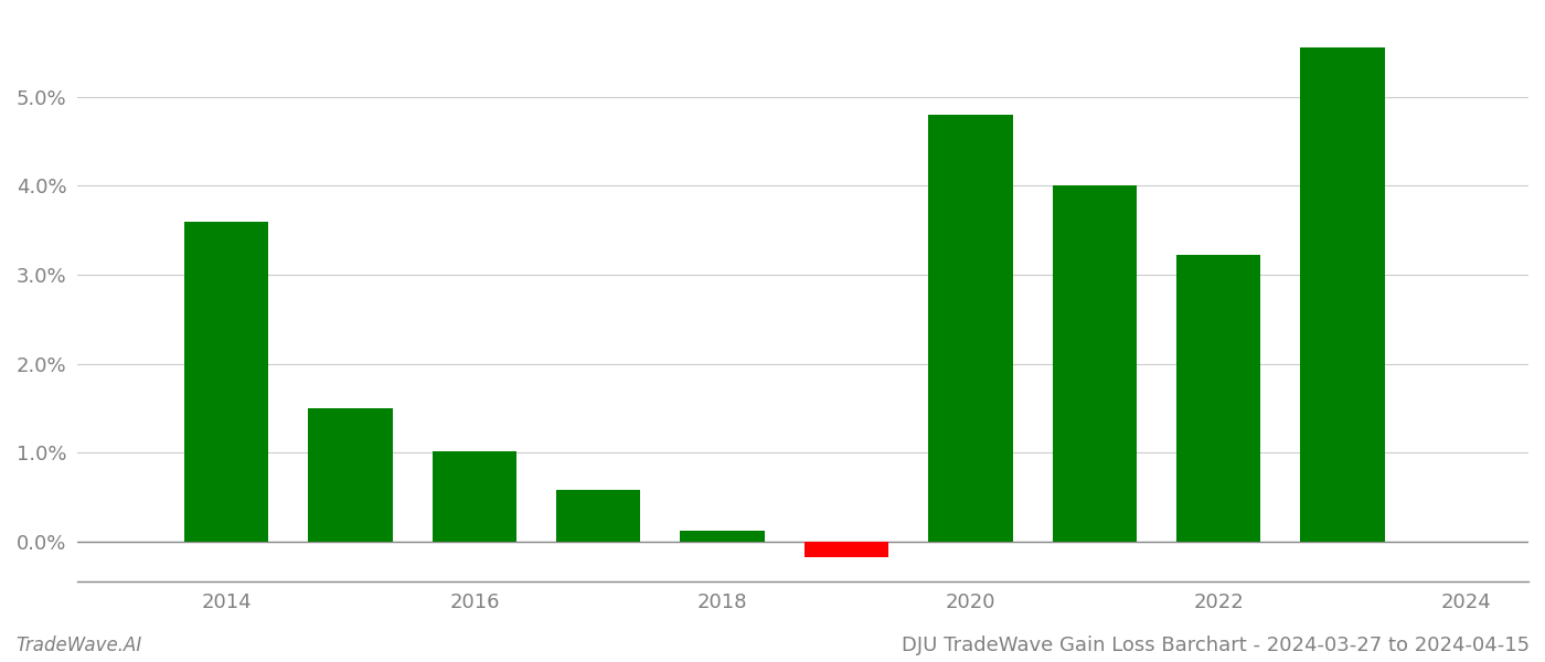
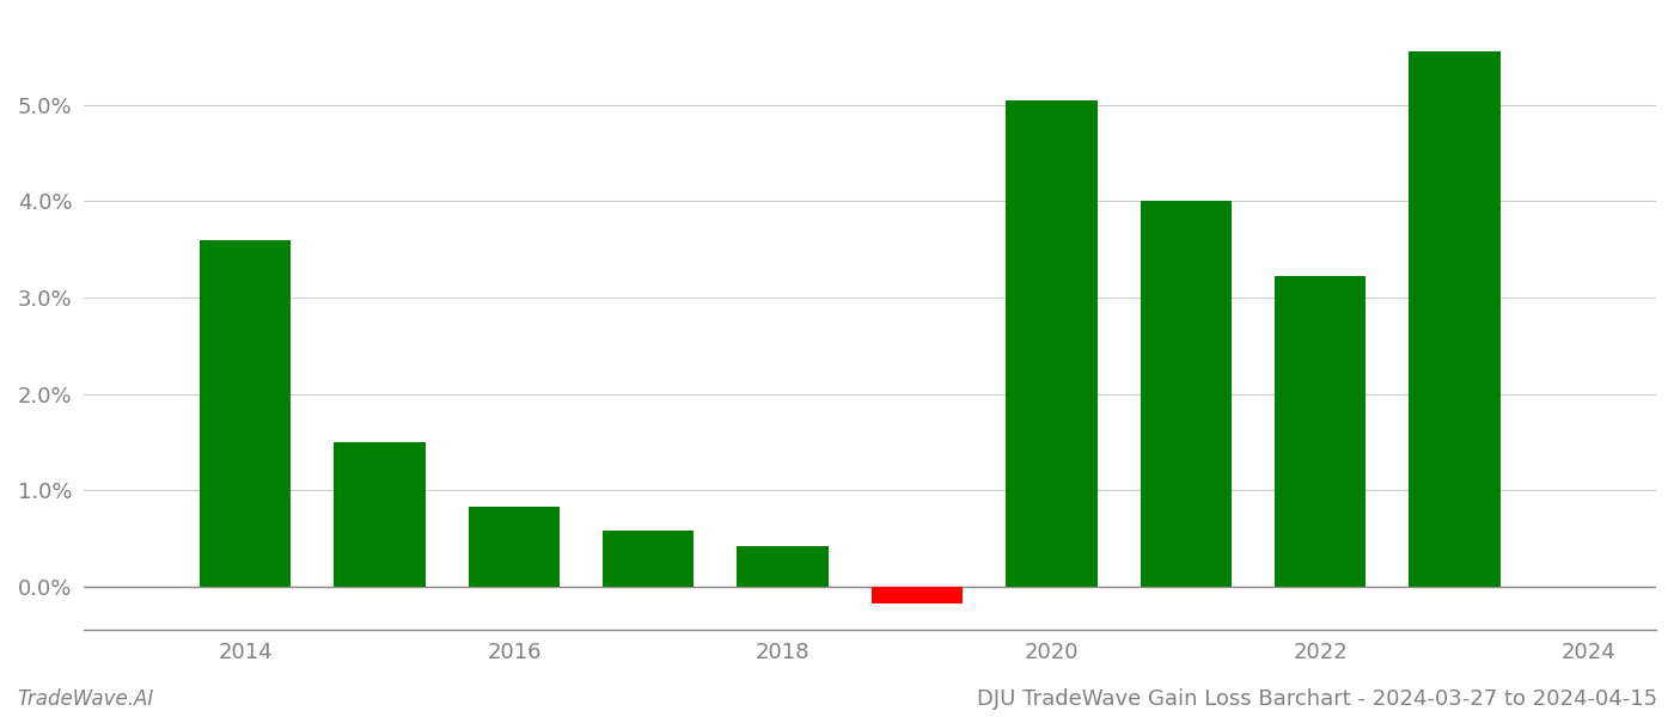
2016: 1.02% -> 0.83%
2018: 0.12% -> 0.42%
2020: 4.80% -> 5.05%
